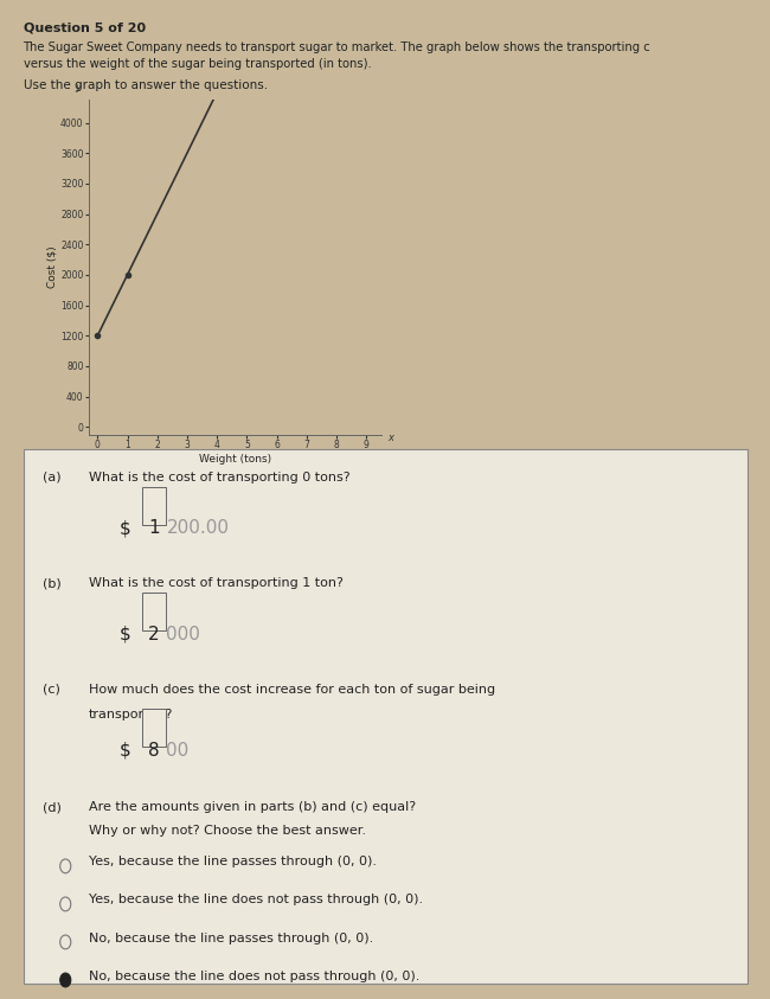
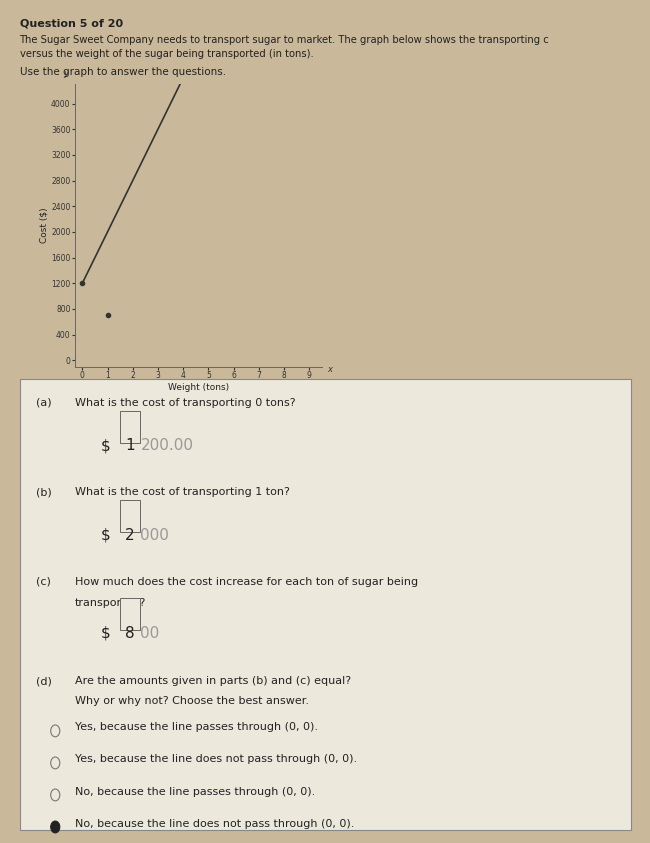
1: 2000 -> 700
